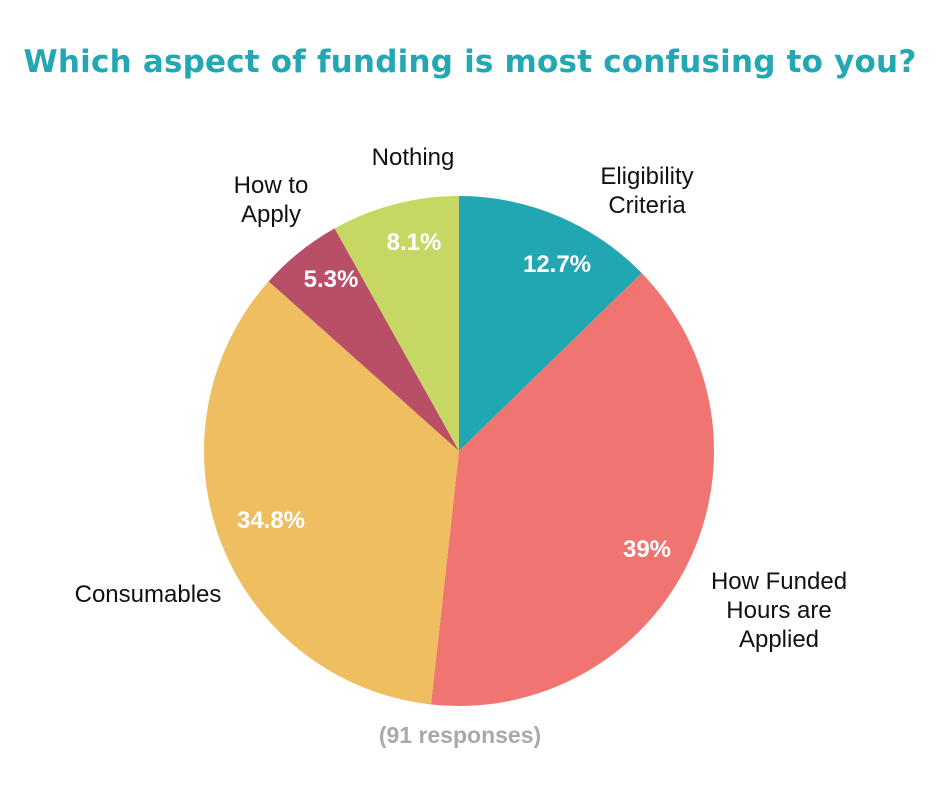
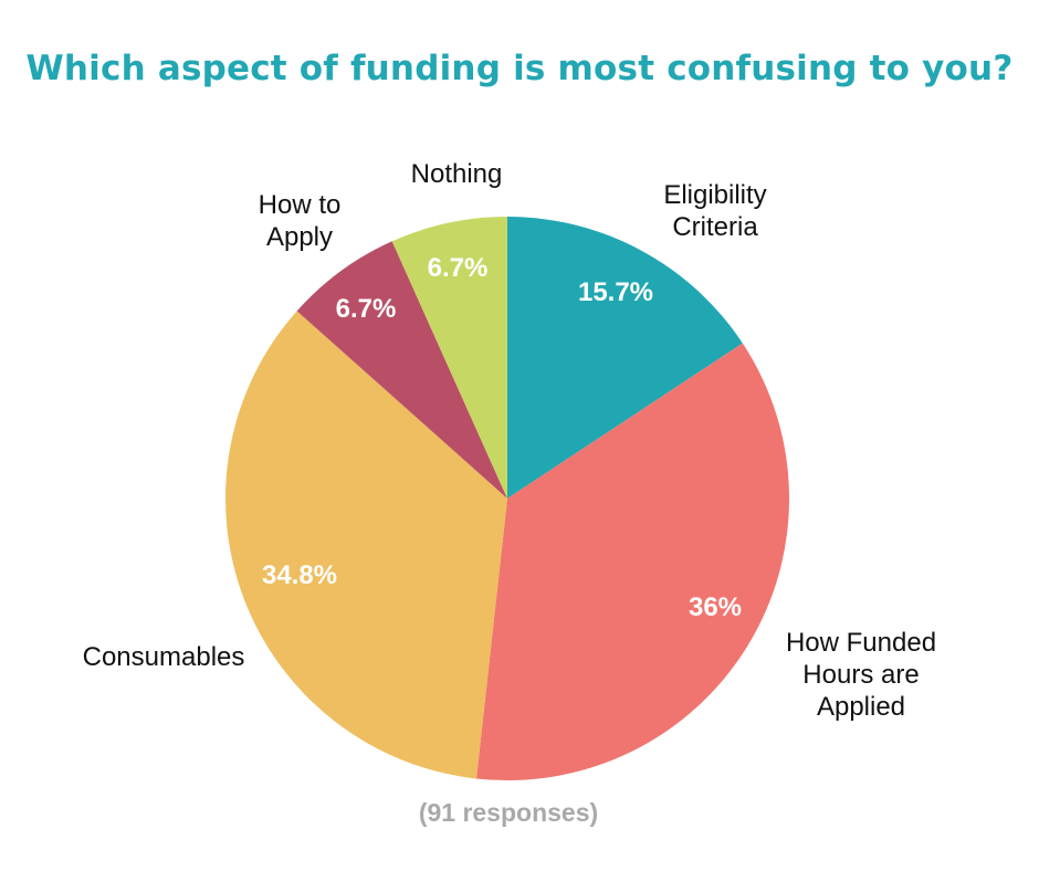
Eligibility Criteria: 12.7% -> 15.7%
How Funded Hours are Applied: 39% -> 36%
How to Apply: 5.3% -> 6.7%
Nothing: 8.1% -> 6.7%
